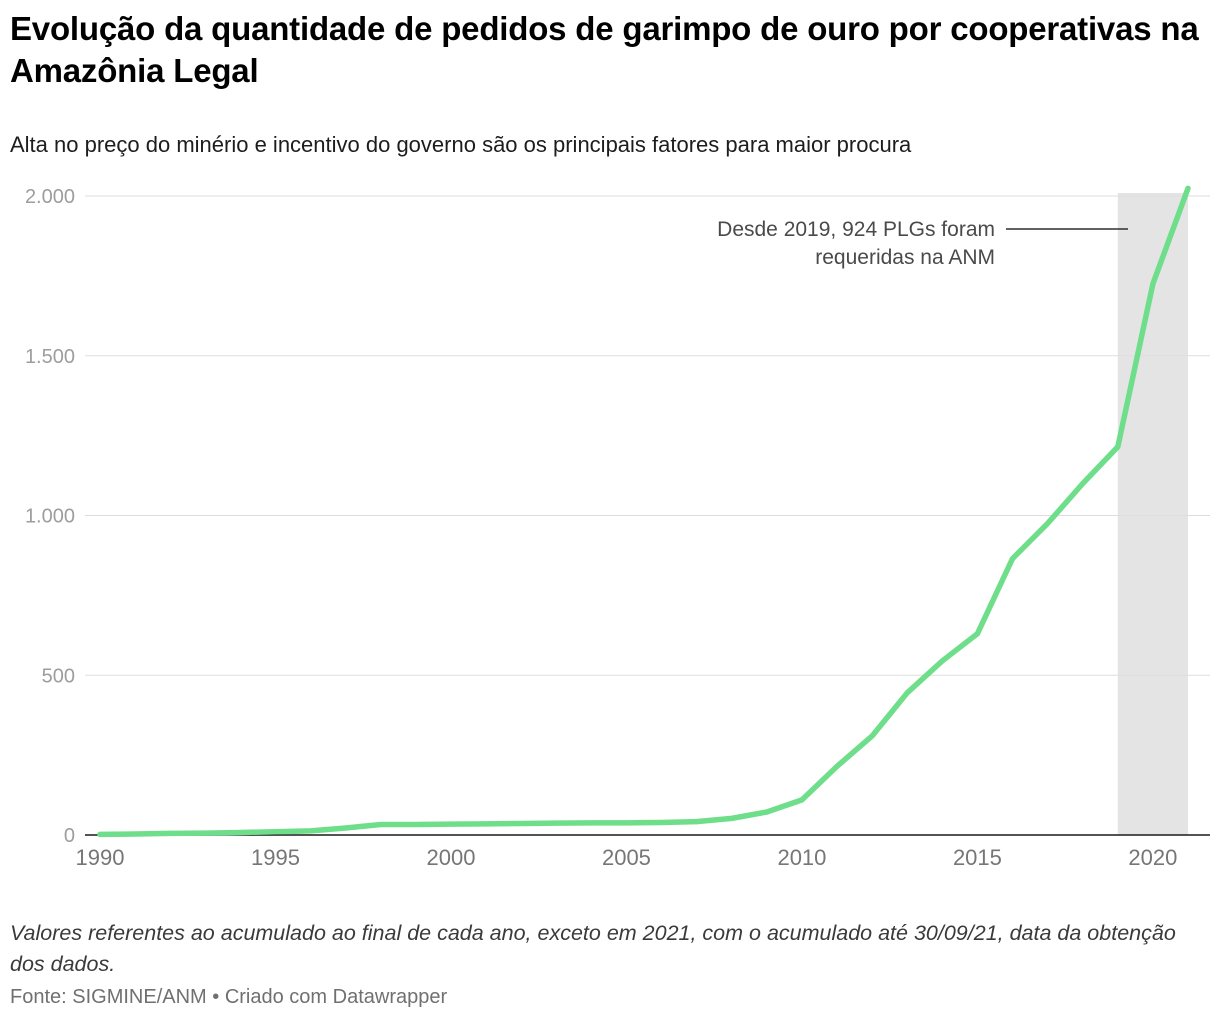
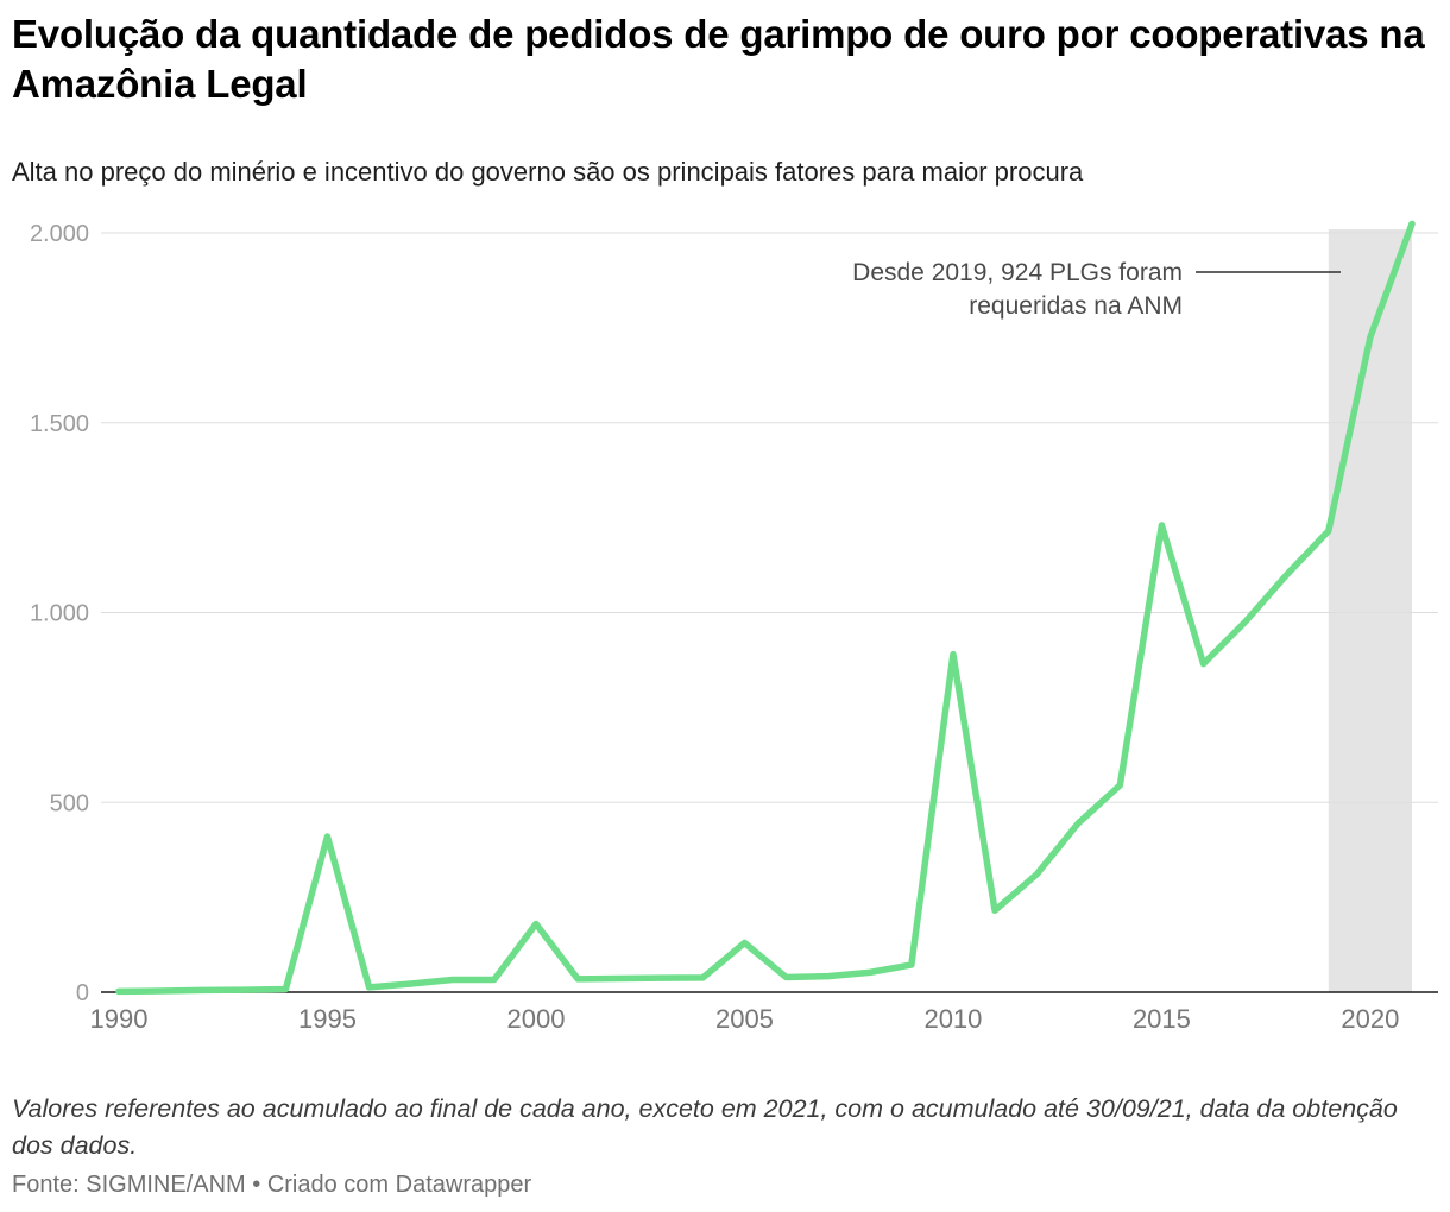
1995: 10 -> 410
2000: 30 -> 180
2005: 40 -> 130
2010: 110 -> 890
2015: 630 -> 1230
